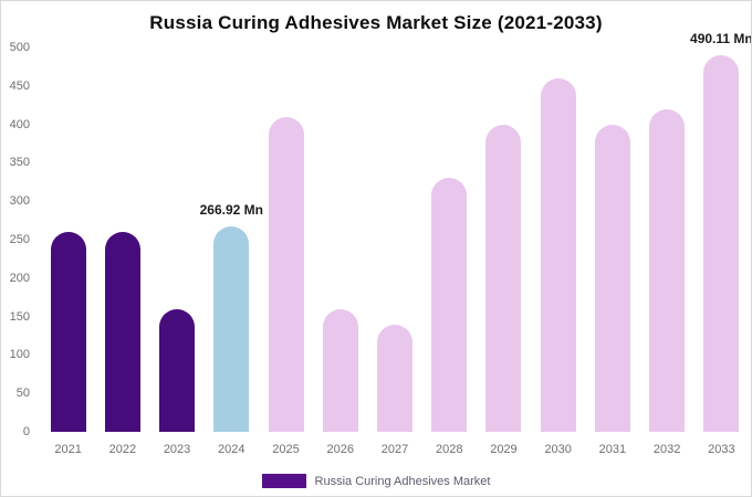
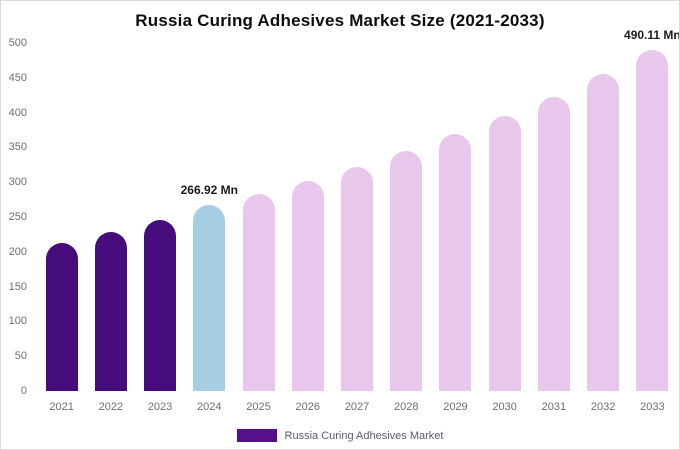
2021: 260 -> 210
2022: 260 -> 230
2023: 160 -> 250
2025: 410 -> 280
2026: 160 -> 300
2027: 140 -> 320
2028: 330 -> 340
2029: 400 -> 370
2030: 460 -> 400
2031: 400 -> 420
2032: 420 -> 460
